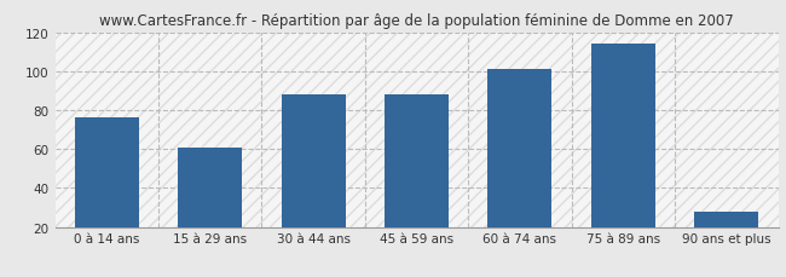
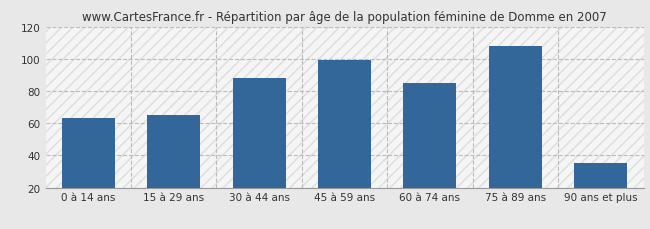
0 à 14 ans: 76 -> 63
15 à 29 ans: 61 -> 65
45 à 59 ans: 88 -> 99
60 à 74 ans: 101 -> 85
75 à 89 ans: 114 -> 108
90 ans et plus: 28 -> 35
